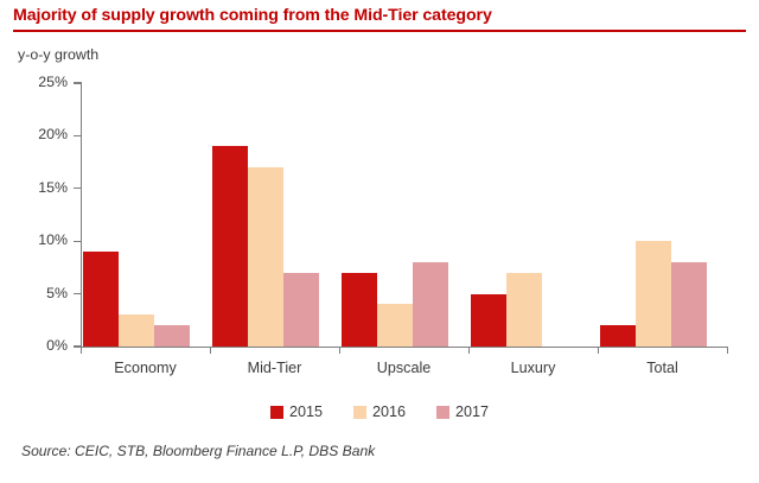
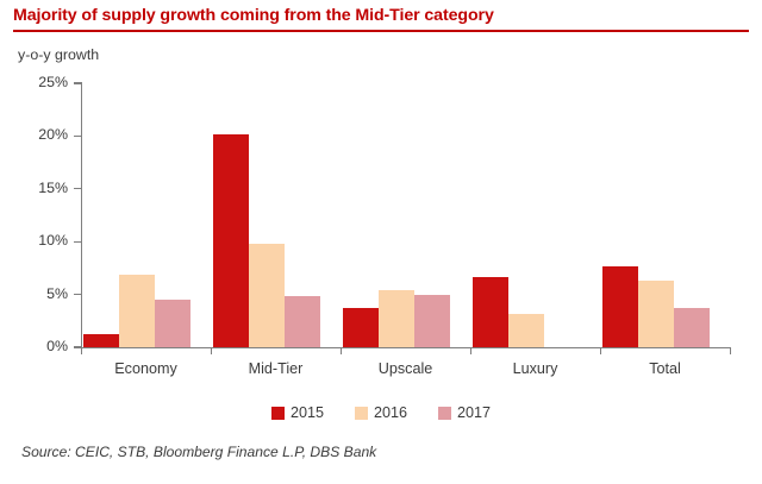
2015/Economy: 9% -> 1%
2016/Economy: 3% -> 7%
2017/Economy: 2% -> 4%
2015/Mid-Tier: 19% -> 20%
2016/Mid-Tier: 17% -> 10%
2017/Mid-Tier: 7% -> 5%
2015/Upscale: 7% -> 4%
2016/Upscale: 4% -> 5%
2017/Upscale: 8% -> 5%
2015/Luxury: 5% -> 7%
2016/Luxury: 7% -> 3%
2015/Total: 2% -> 8%
2016/Total: 10% -> 6%
2017/Total: 8% -> 4%
